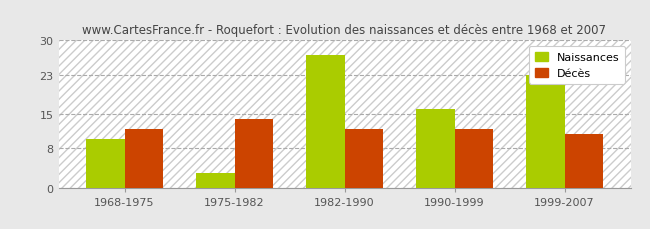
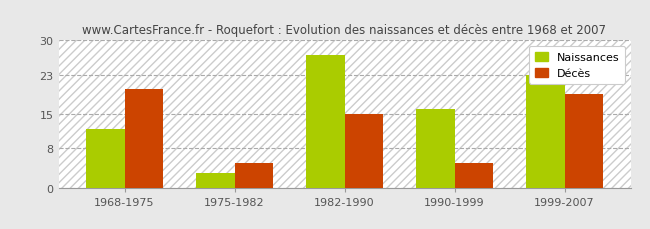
Naissances/1968-1975: 10 -> 12
Décès/1968-1975: 12 -> 20
Décès/1975-1982: 14 -> 5
Décès/1982-1990: 12 -> 15
Décès/1990-1999: 12 -> 5
Décès/1999-2007: 11 -> 19
